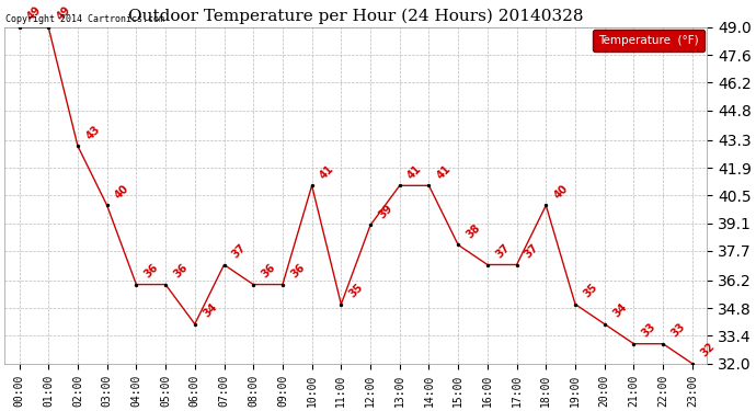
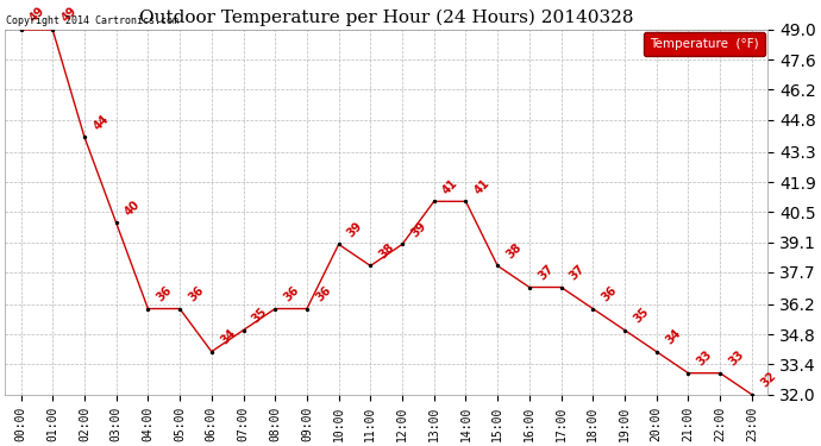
02:00: 43 -> 44
07:00: 37 -> 35
10:00: 41 -> 39
11:00: 35 -> 38
18:00: 40 -> 36
